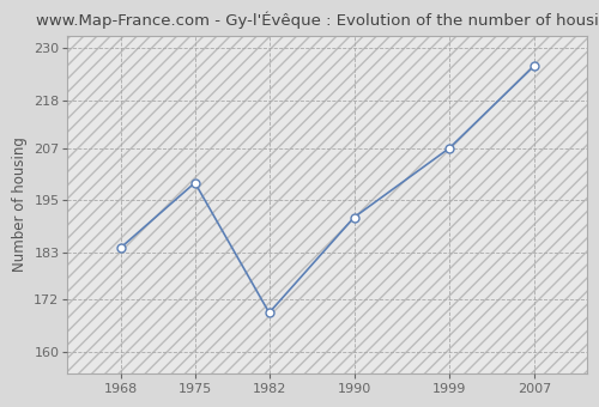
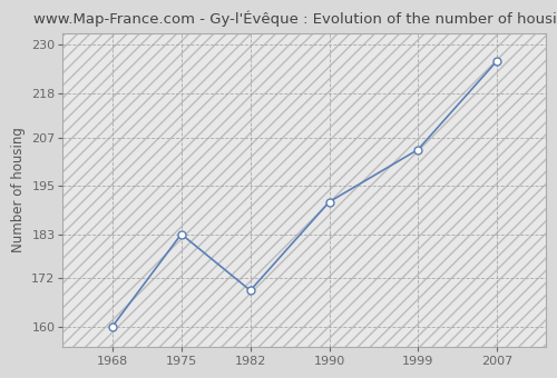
1968: 184 -> 160
1975: 199 -> 183
1999: 207 -> 204
